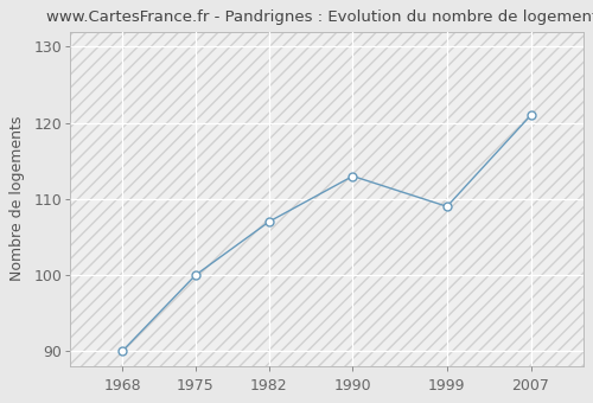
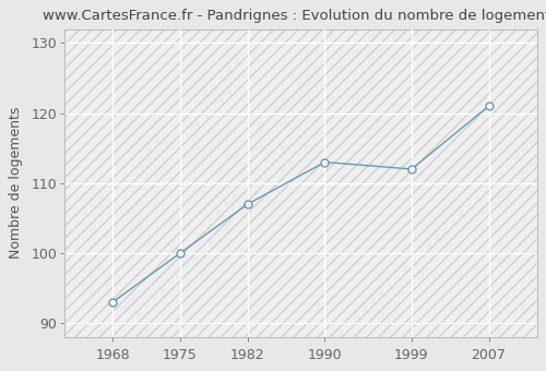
1968: 90 -> 93
1999: 109 -> 112
